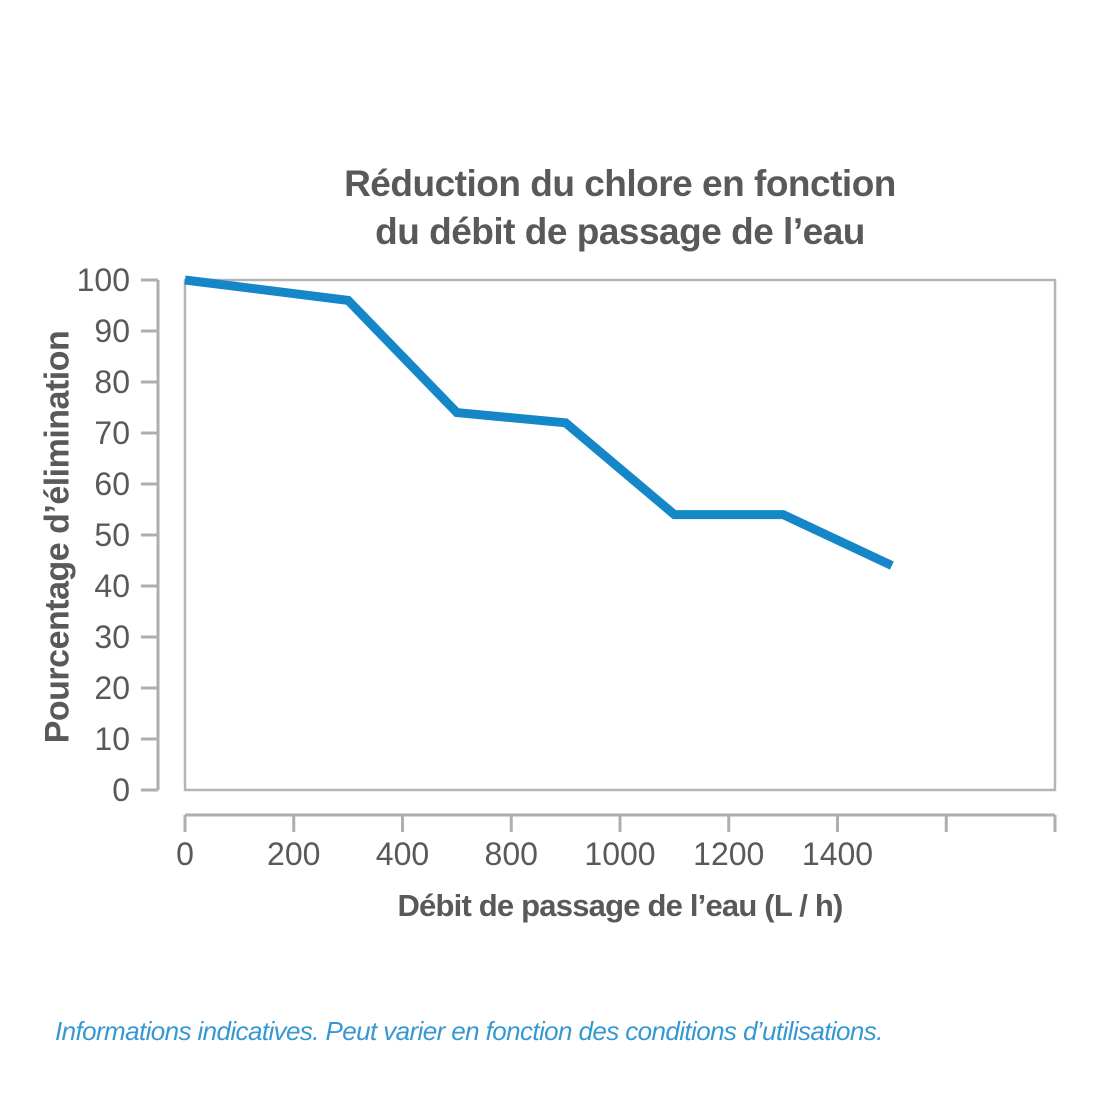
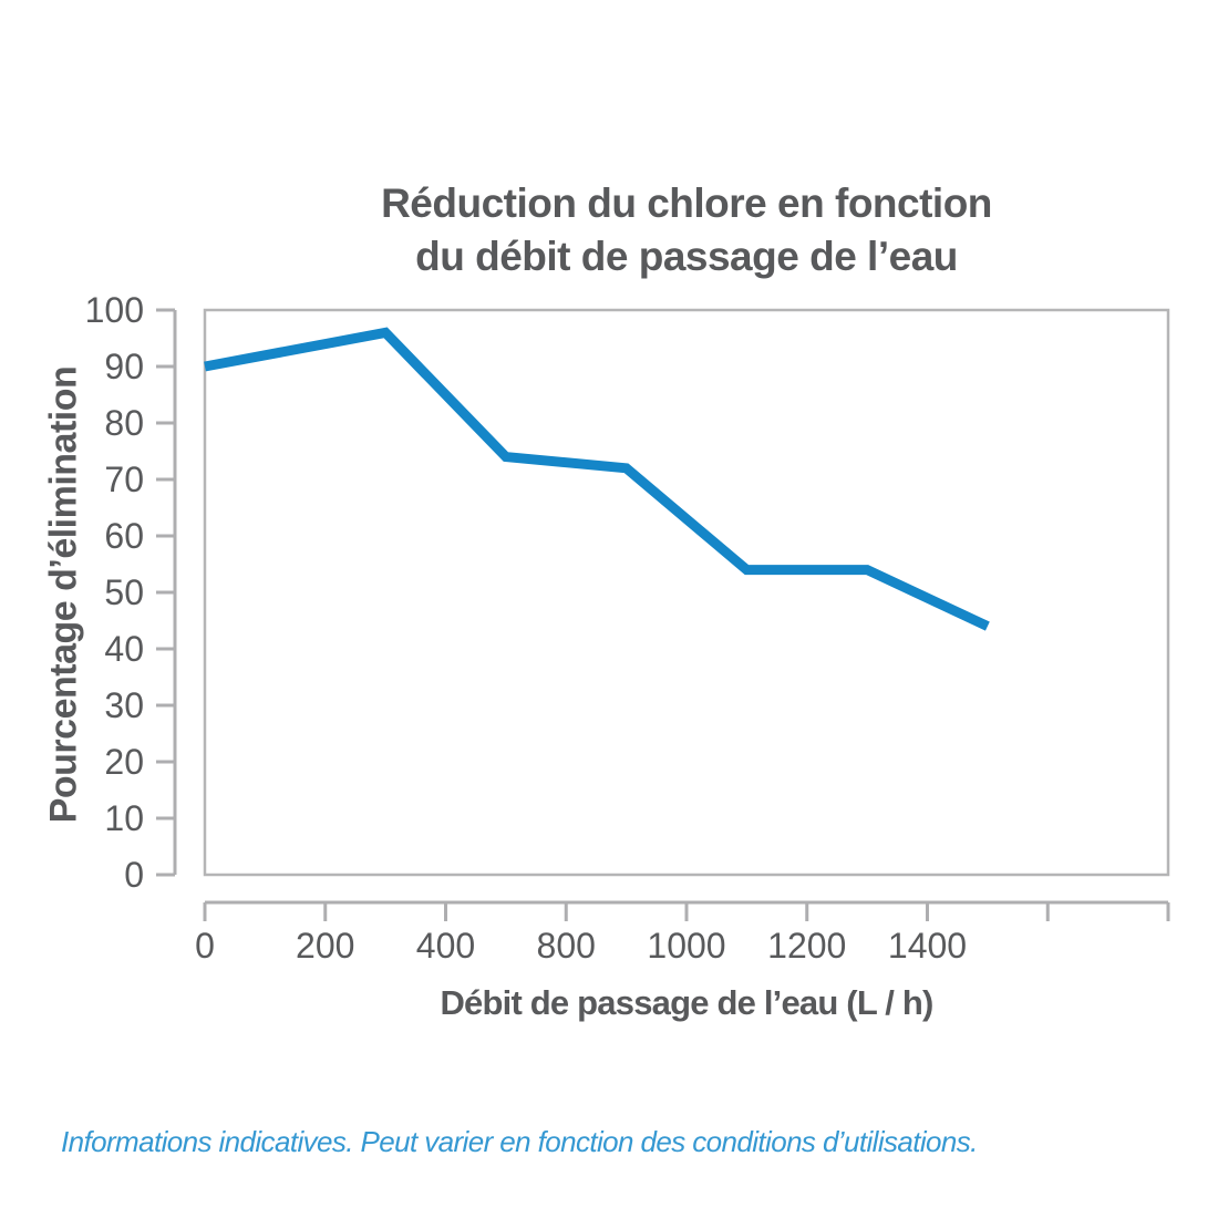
0: 100 -> 90
